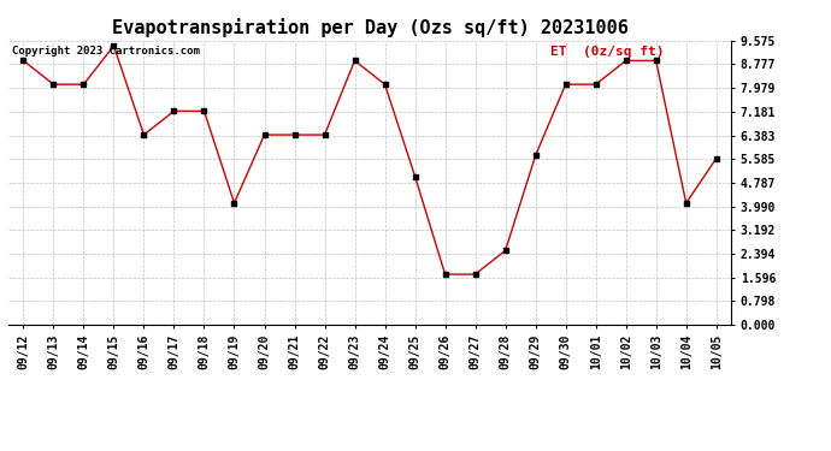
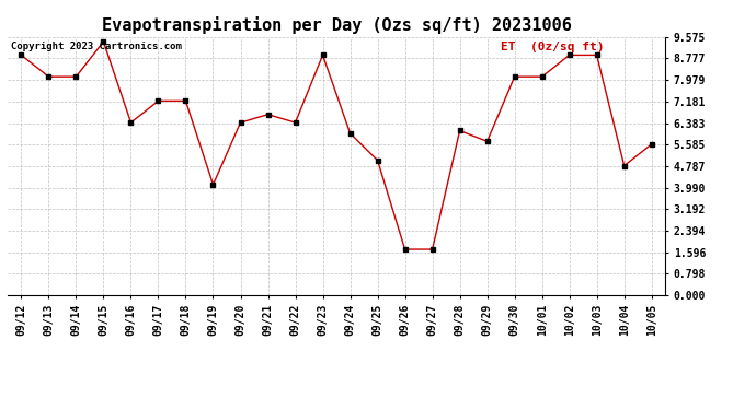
09/21: 6.4 -> 6.7
09/24: 8.1 -> 6.0
09/28: 2.5 -> 6.1
10/04: 4.1 -> 4.8
